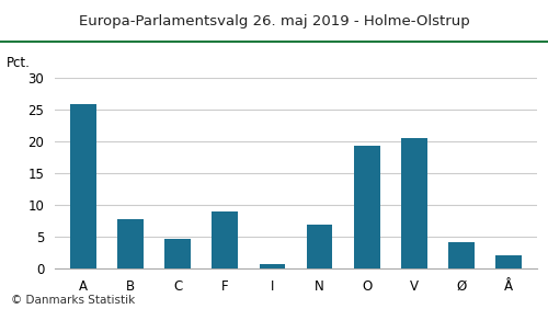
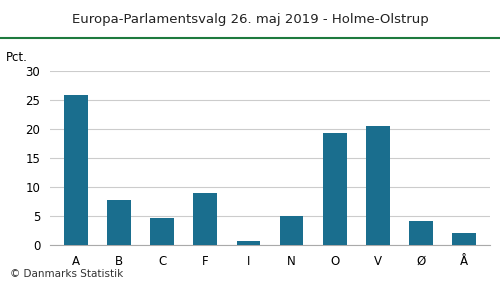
N: 7.0 -> 5.0
